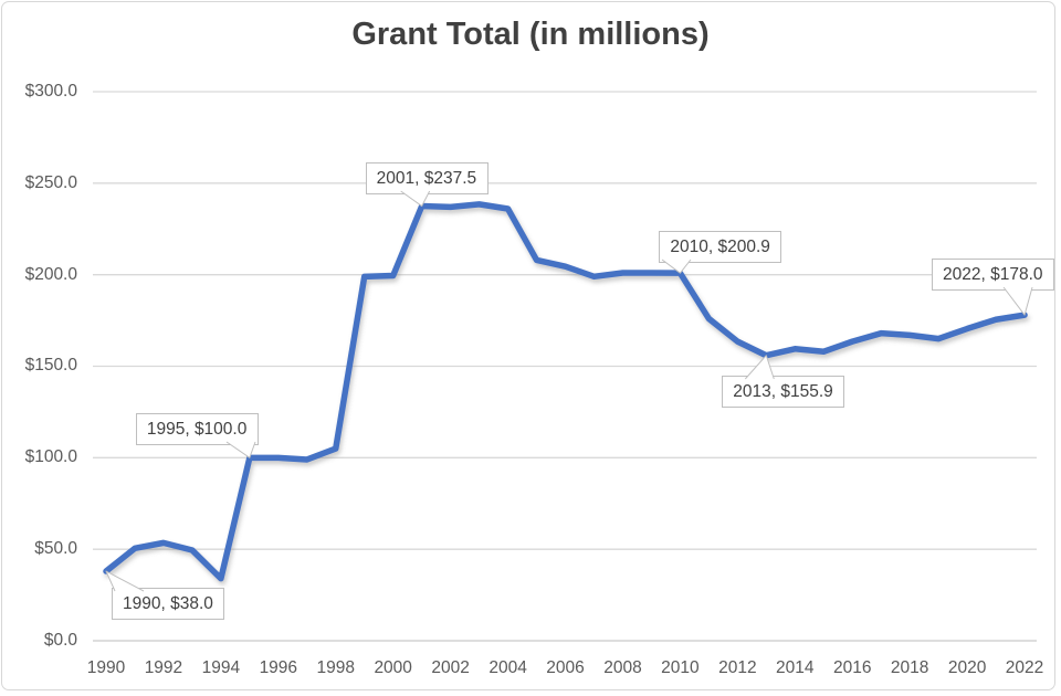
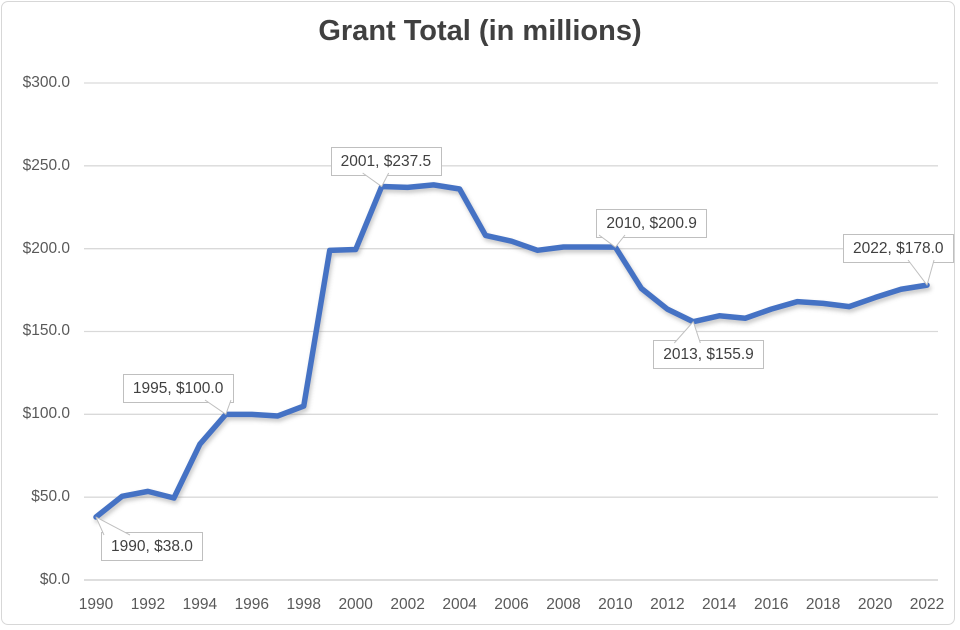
1994: $34 -> $82
